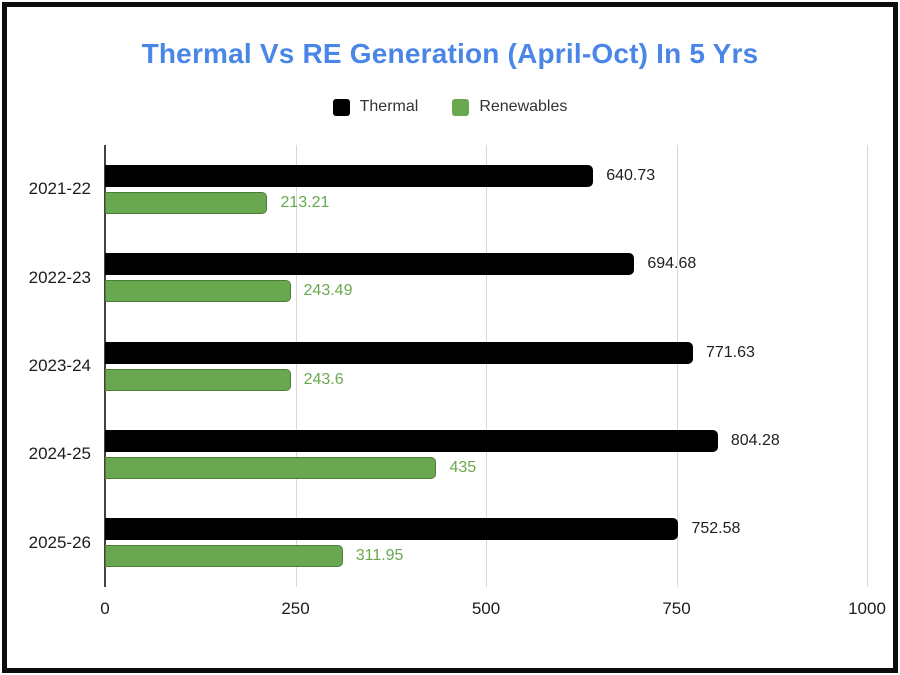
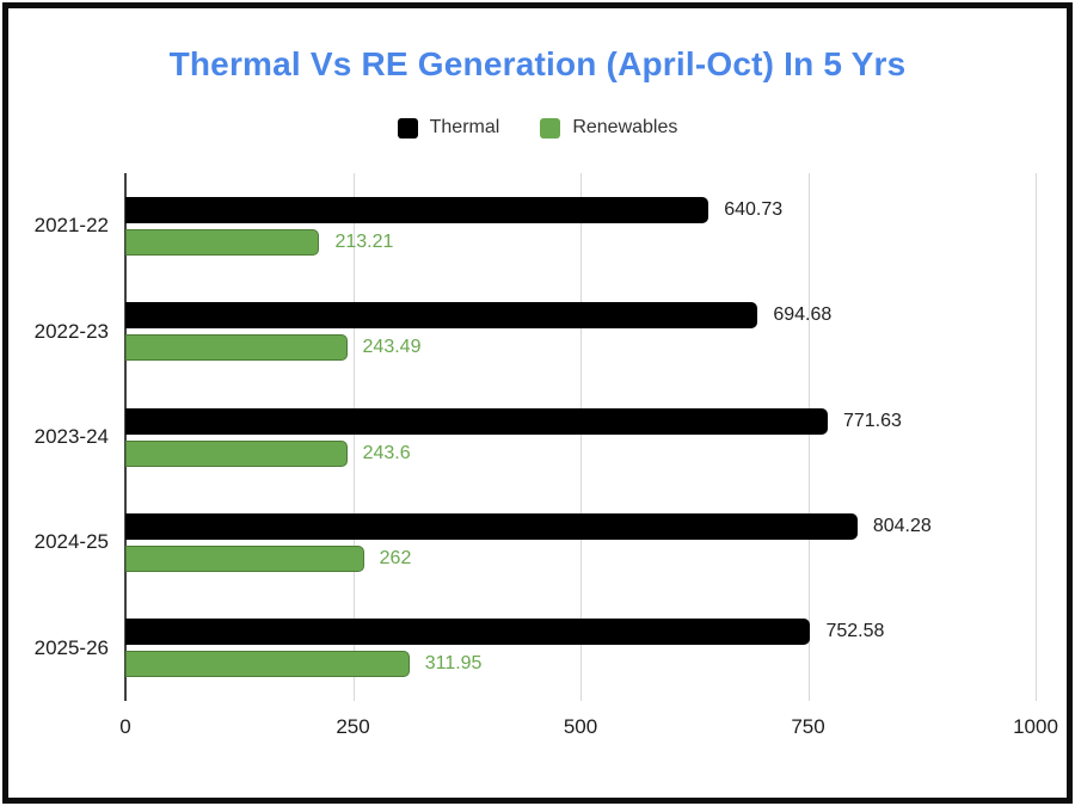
Renewables/2024-25: 435 -> 262
